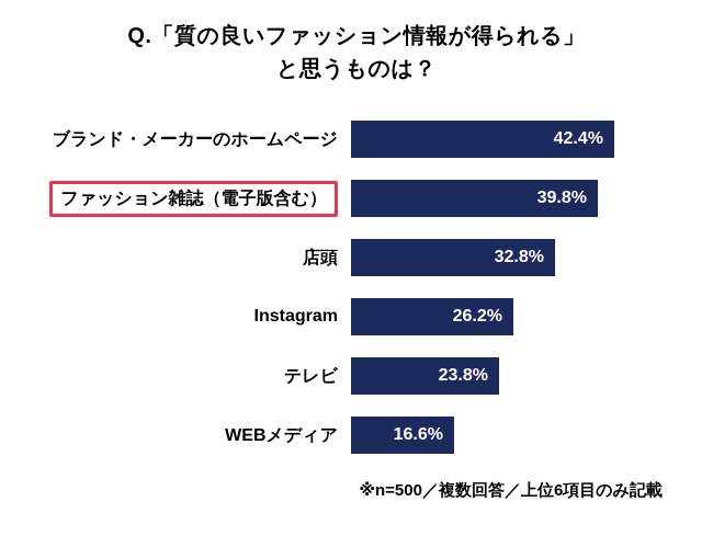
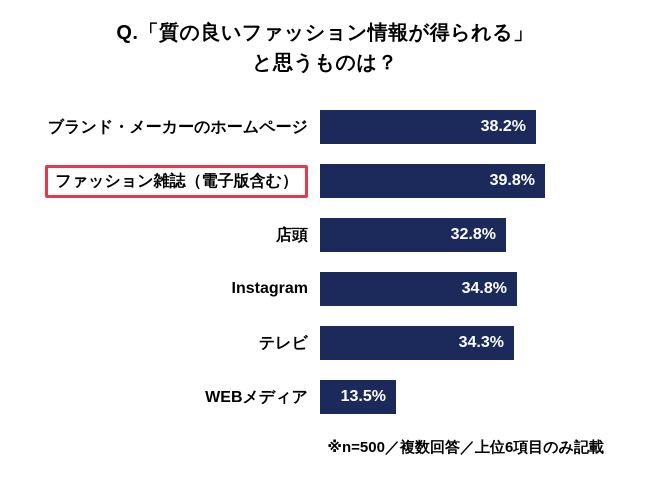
ブランド・メーカーのホームページ: 42.4% -> 38.2%
Instagram: 26.2% -> 34.8%
テレビ: 23.8% -> 34.3%
WEBメディア: 16.6% -> 13.5%
